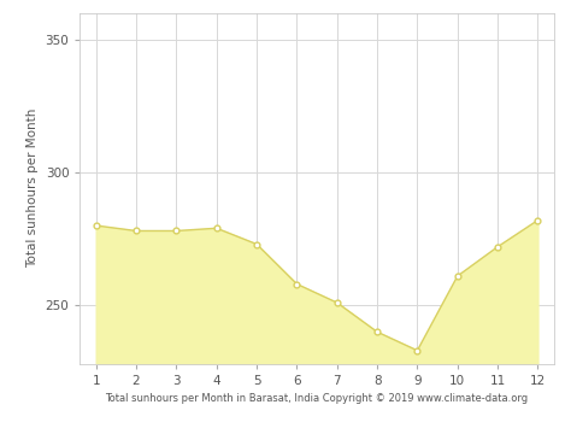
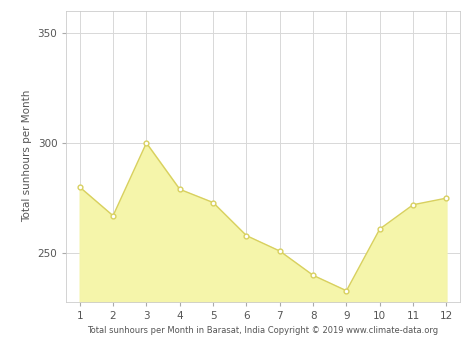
2: 278 -> 267
3: 278 -> 300
12: 282 -> 275
